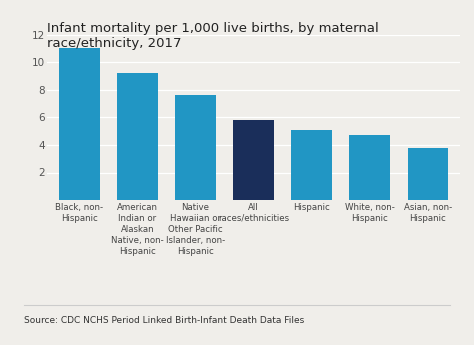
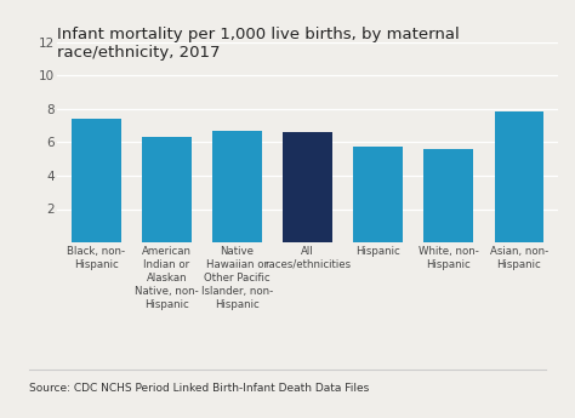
Black, non- Hispanic: 11.0 -> 7.4
American Indian or Alaskan Native, non- Hispanic: 9.2 -> 6.3
Native Hawaiian or Other Pacific Islander, non- Hispanic: 7.6 -> 6.7
All races/ethnicities: 5.8 -> 6.6
Hispanic: 5.1 -> 5.7
White, non- Hispanic: 4.7 -> 5.6
Asian, non- Hispanic: 3.8 -> 7.8
